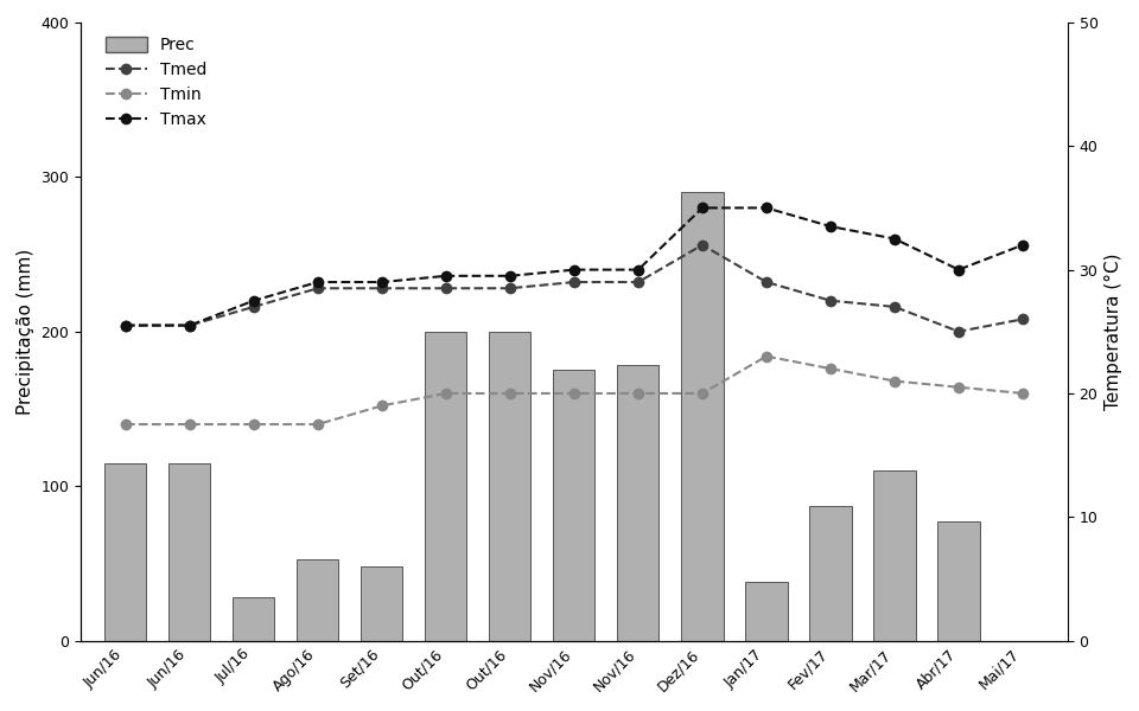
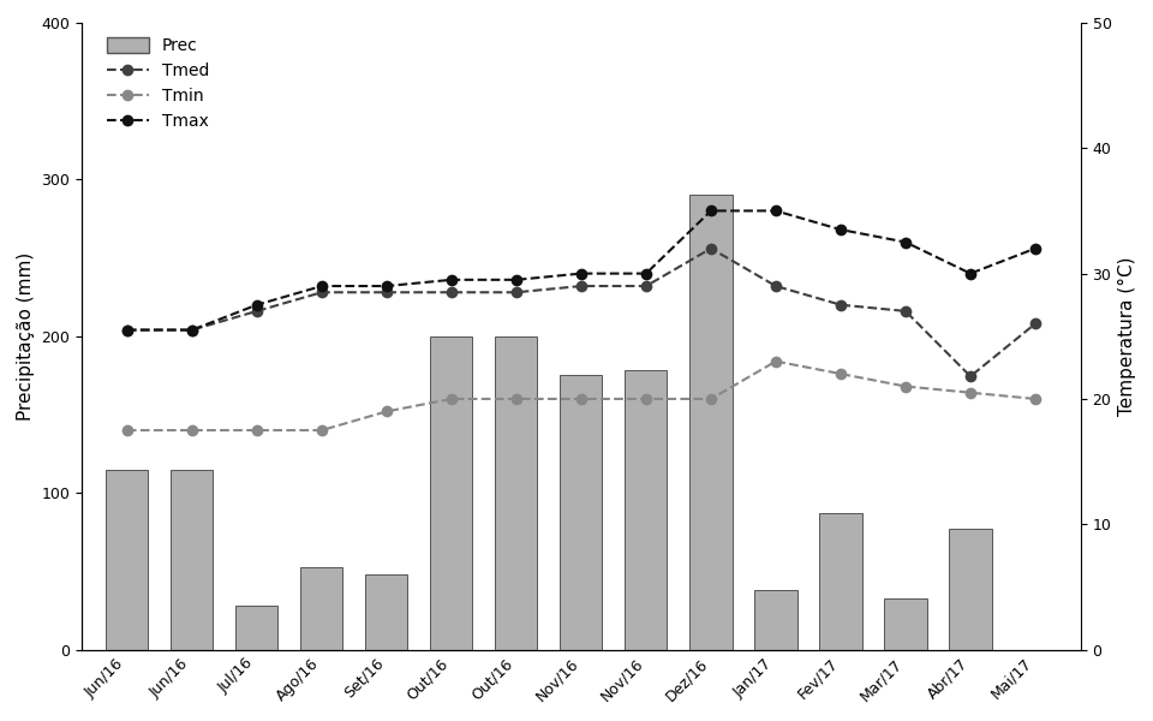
Prec/Mar/17: 110 -> 33
Tmed/Abr/17: 25.0 -> 21.8
